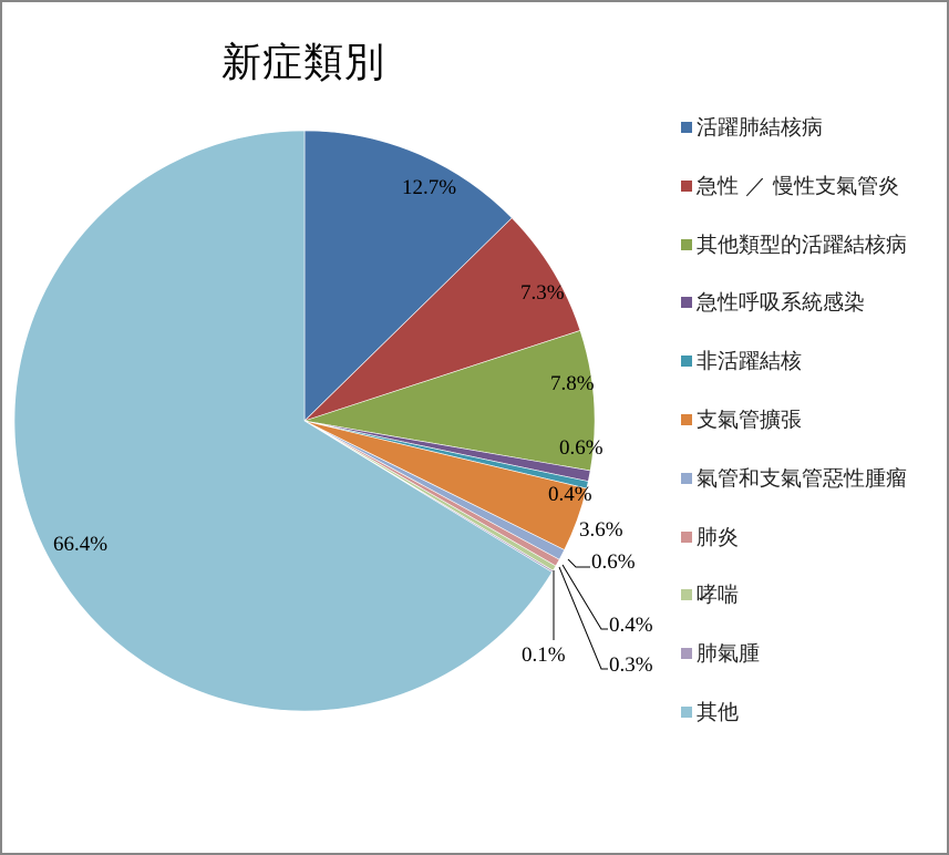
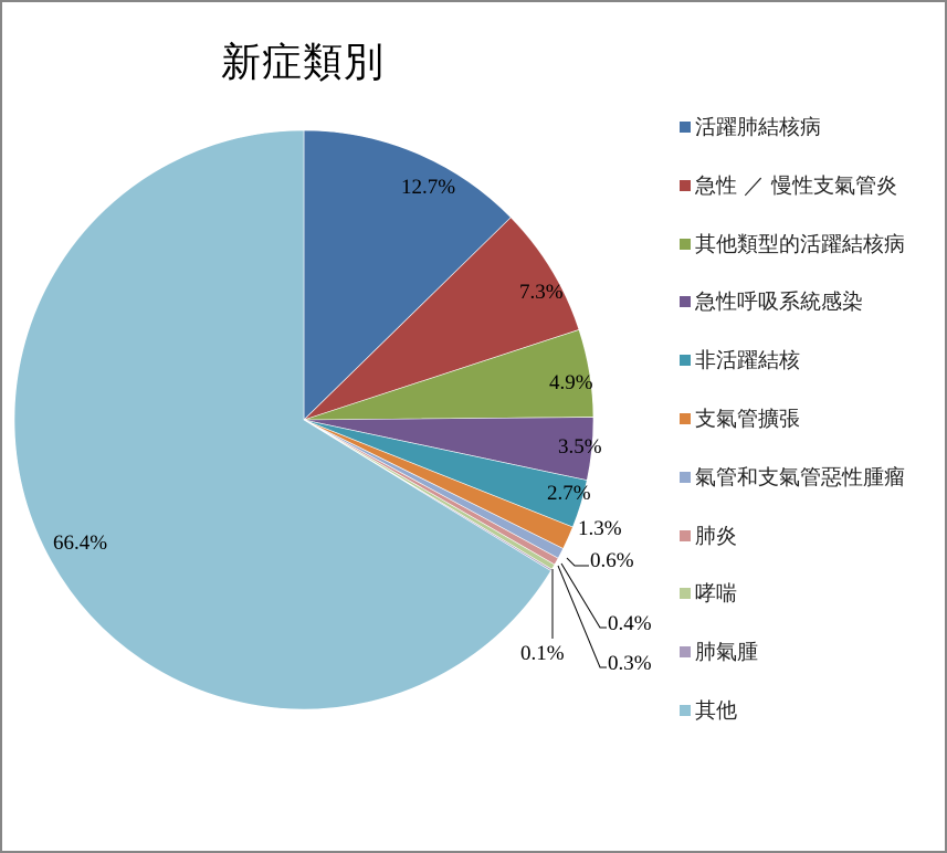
其他類型的活躍結核病: 7.8% -> 4.9%
急性呼吸系統感染: 0.6% -> 3.5%
非活躍結核: 0.4% -> 2.7%
支氣管擴張: 3.6% -> 1.3%
